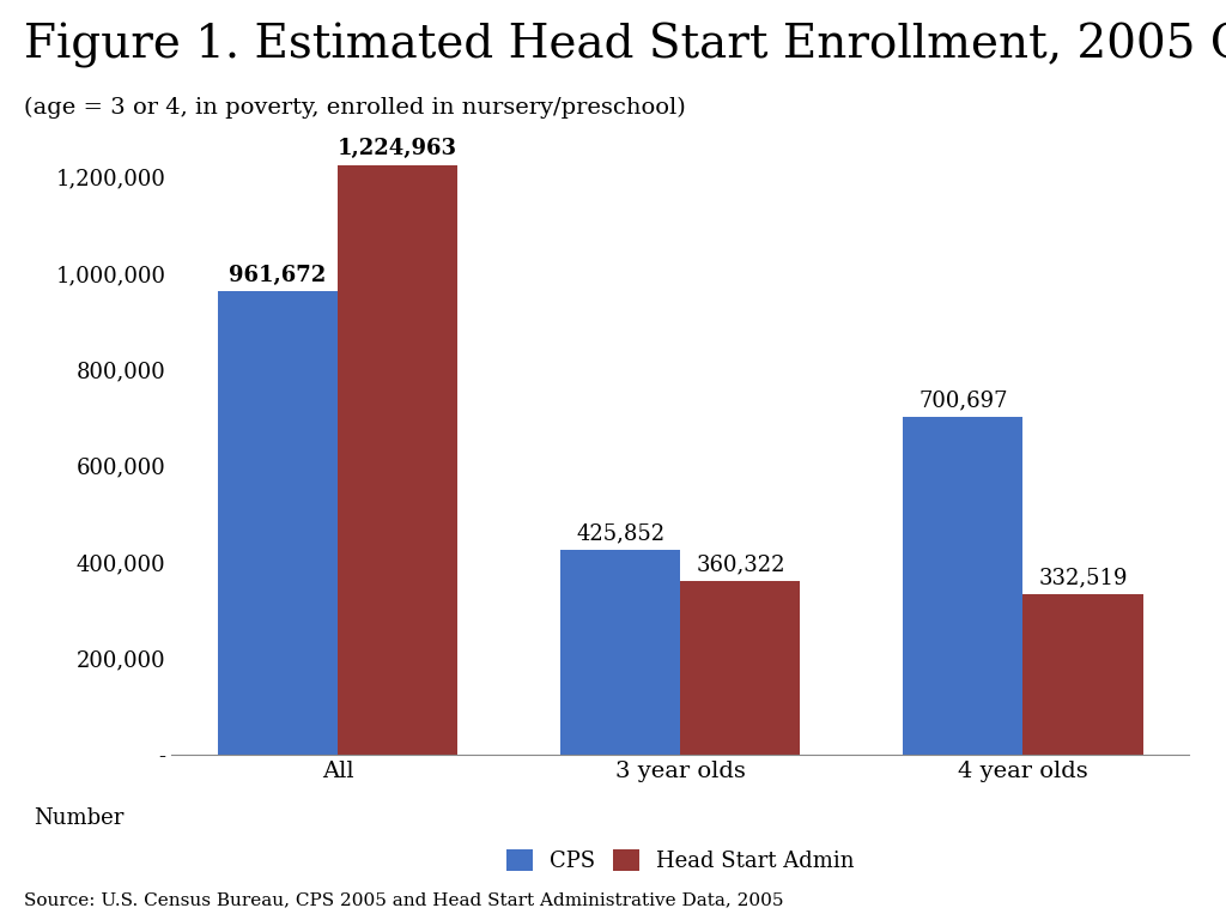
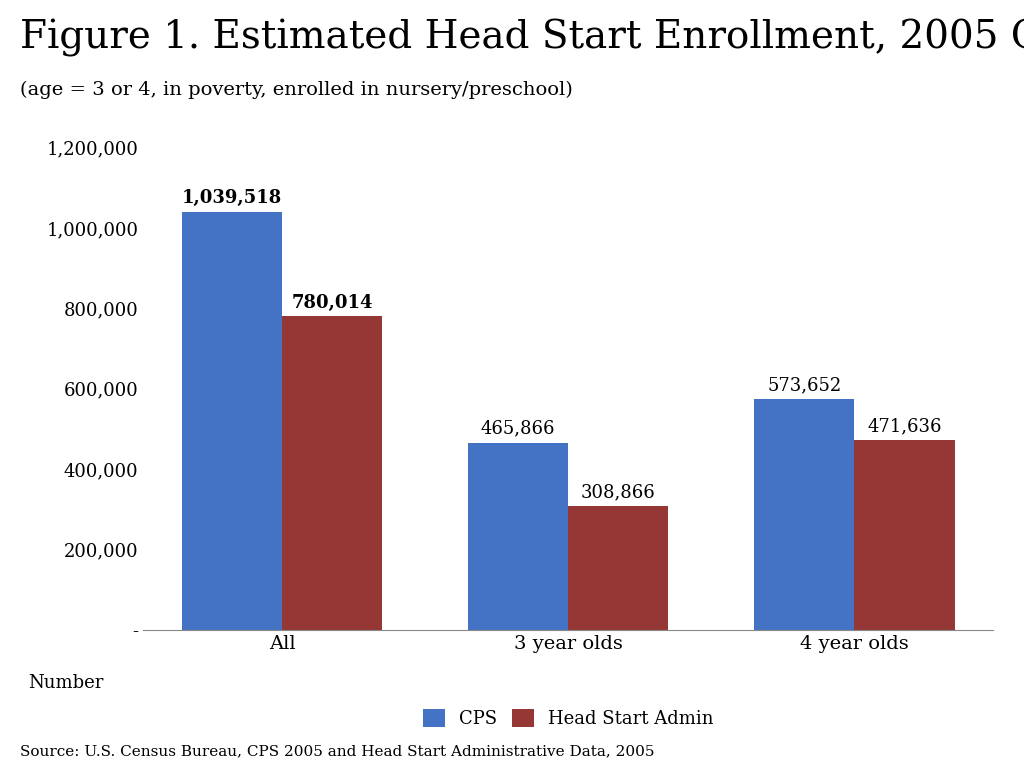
CPS/All: 961,672 -> 1,039,518
Head Start Admin/All: 1,224,963 -> 780,014
CPS/3 year olds: 425,852 -> 465,866
Head Start Admin/3 year olds: 360,322 -> 308,866
CPS/4 year olds: 700,697 -> 573,652
Head Start Admin/4 year olds: 332,519 -> 471,636
